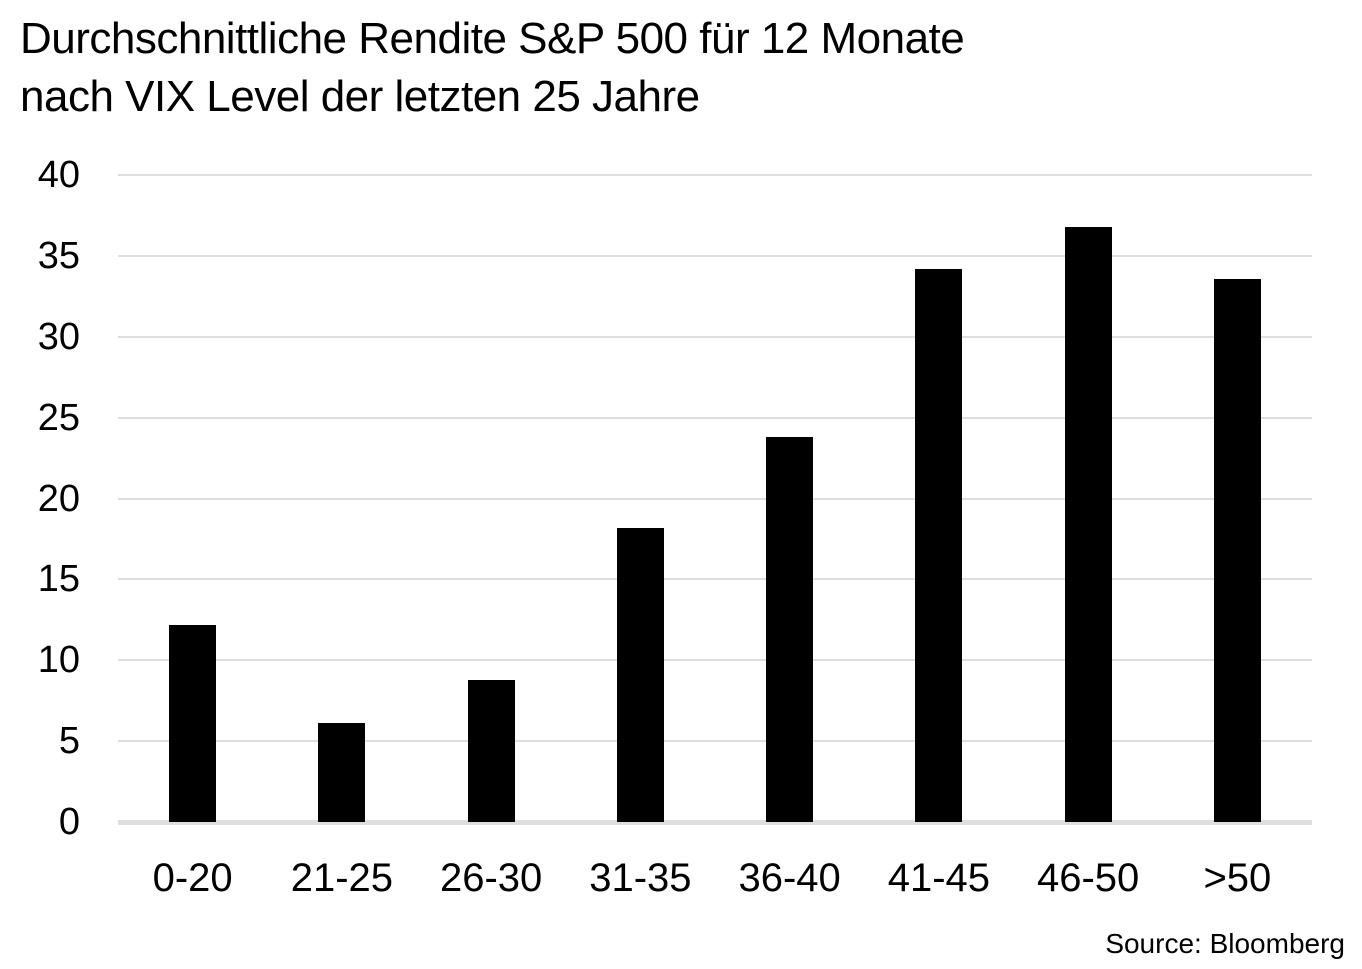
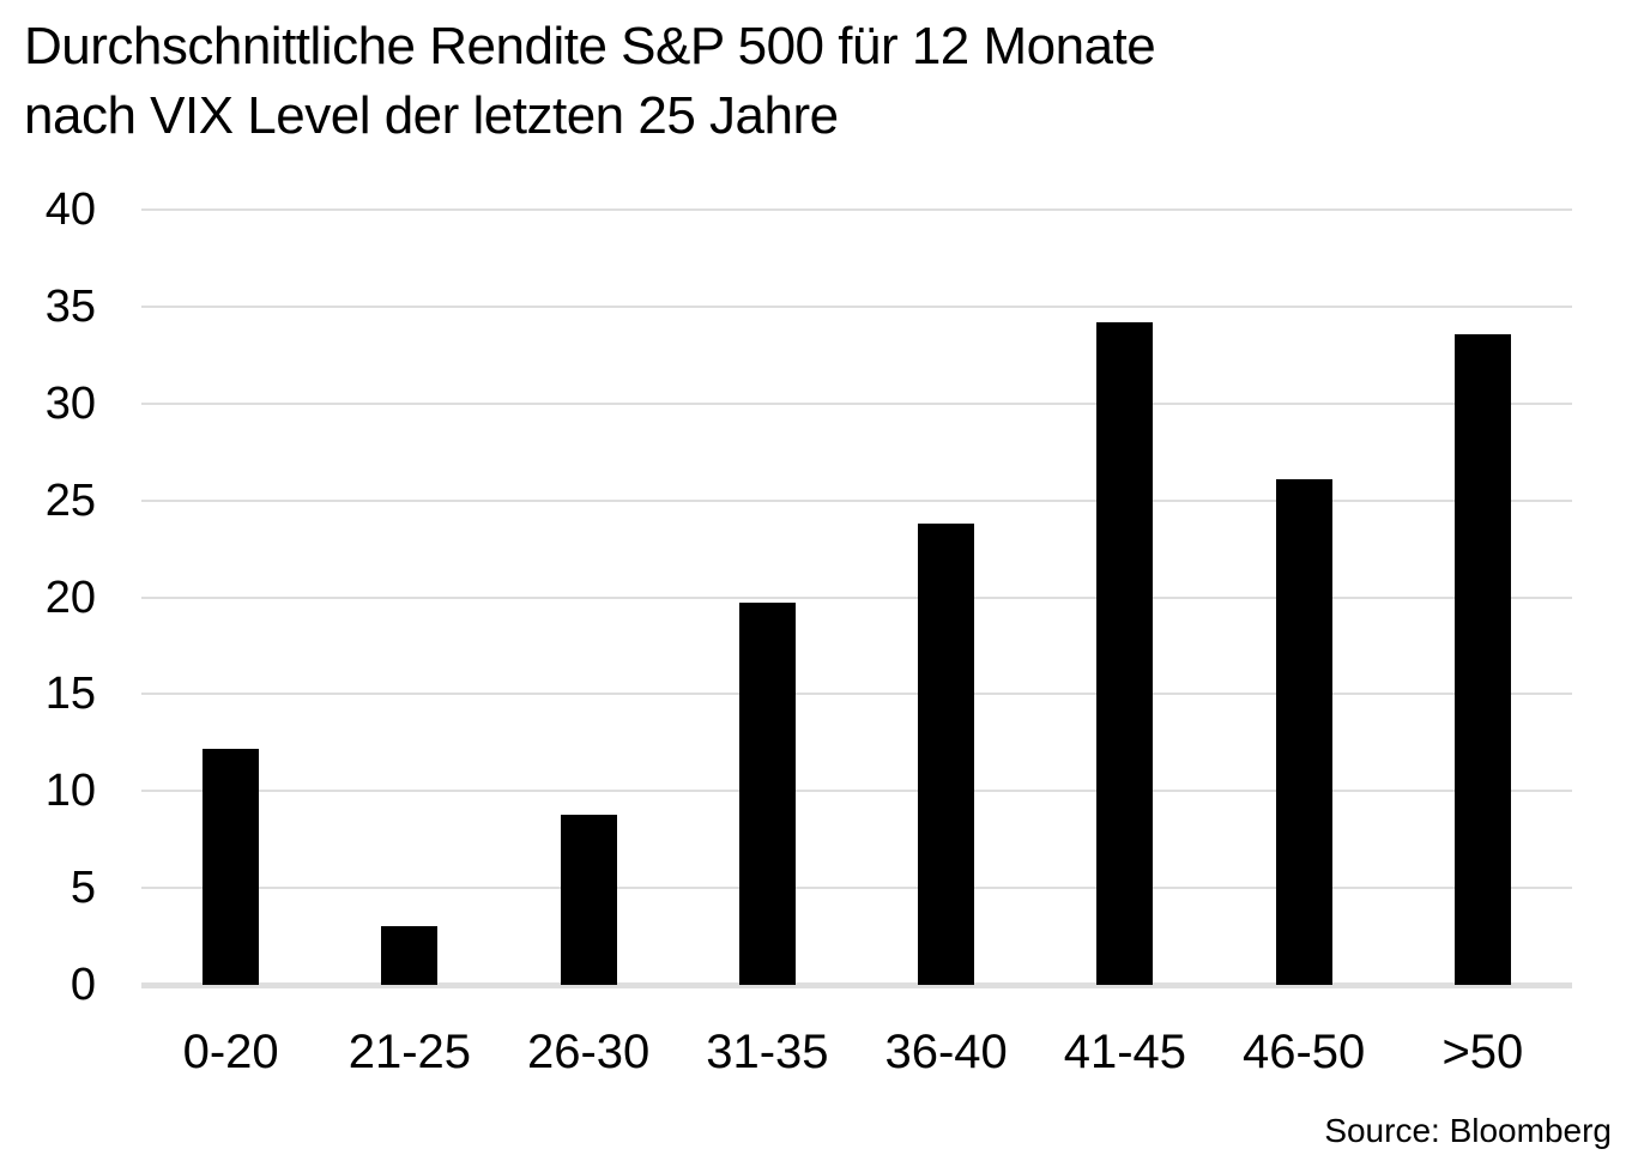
21-25: 6.1 -> 3.0
31-35: 18.2 -> 19.7
46-50: 36.8 -> 26.1
